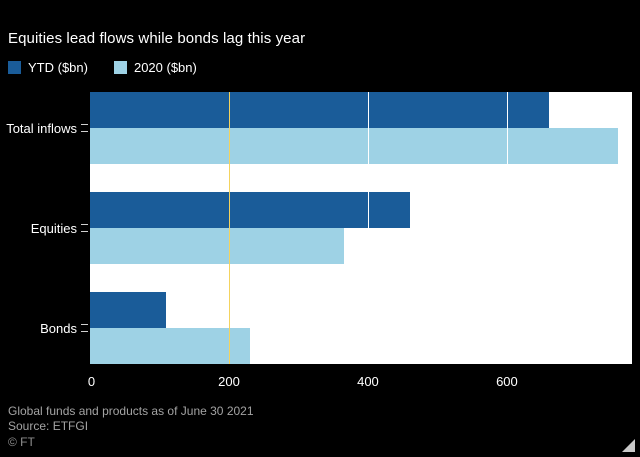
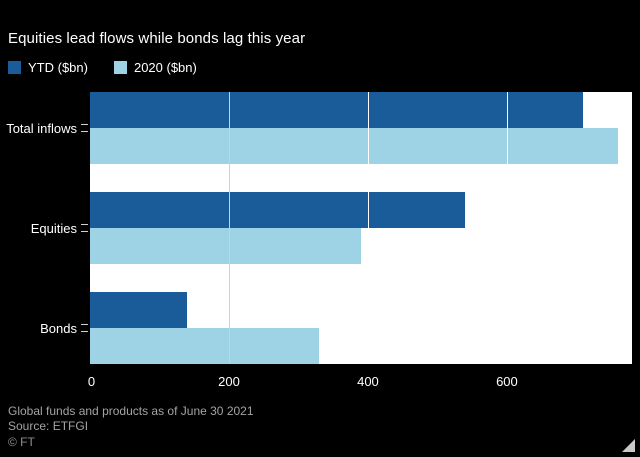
YTD ($bn)/Total inflows: 660 -> 710
YTD ($bn)/Equities: 460 -> 540
2020 ($bn)/Equities: 360 -> 390
YTD ($bn)/Bonds: 110 -> 140
2020 ($bn)/Bonds: 230 -> 330
